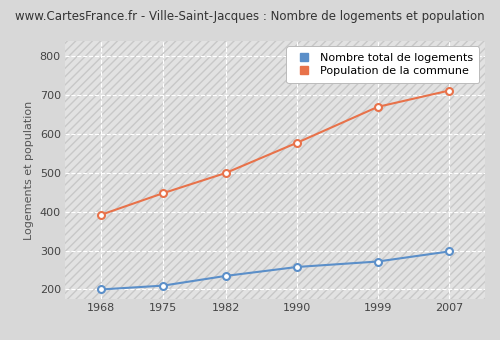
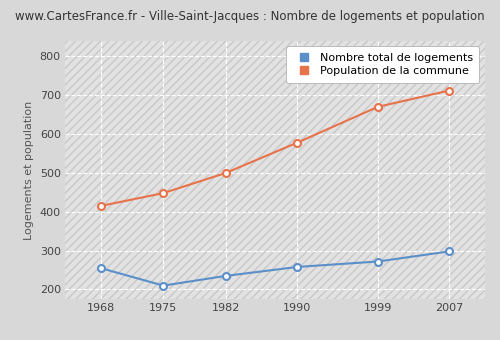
Nombre total de logements/1968: 200 -> 255
Population de la commune/1968: 392 -> 415
